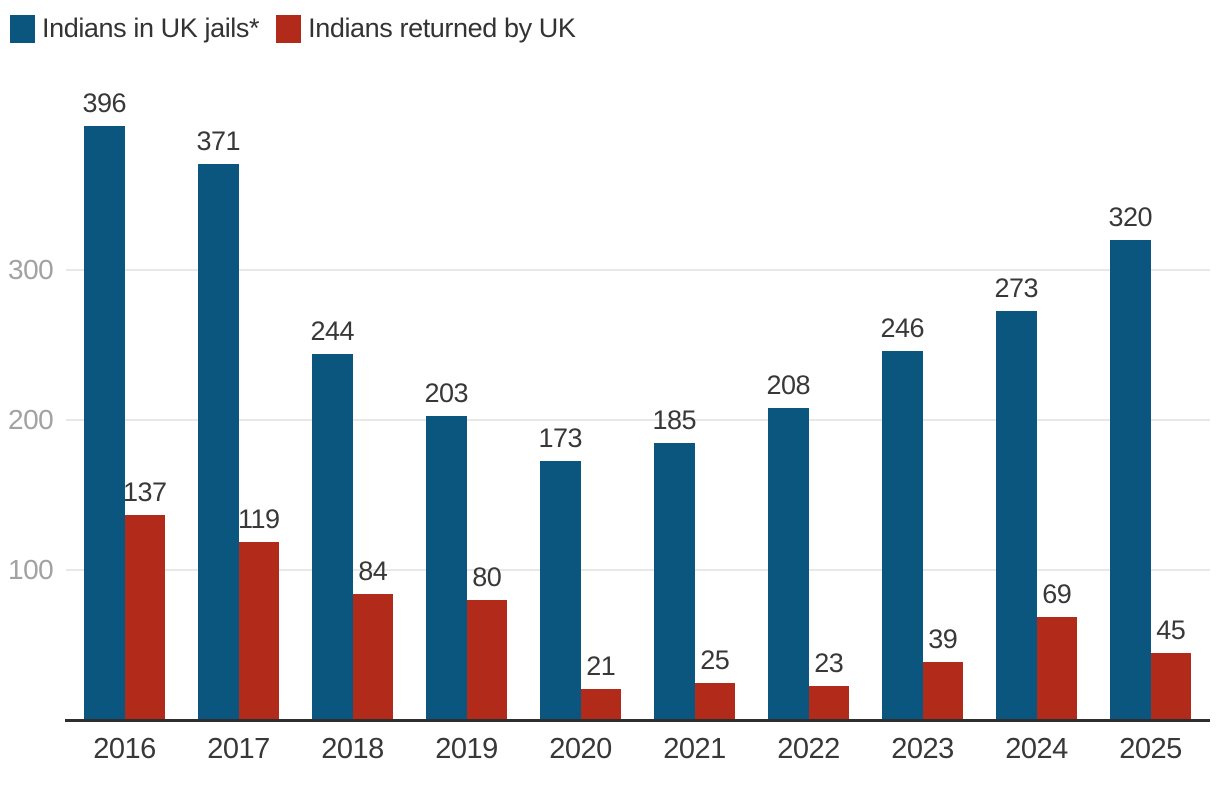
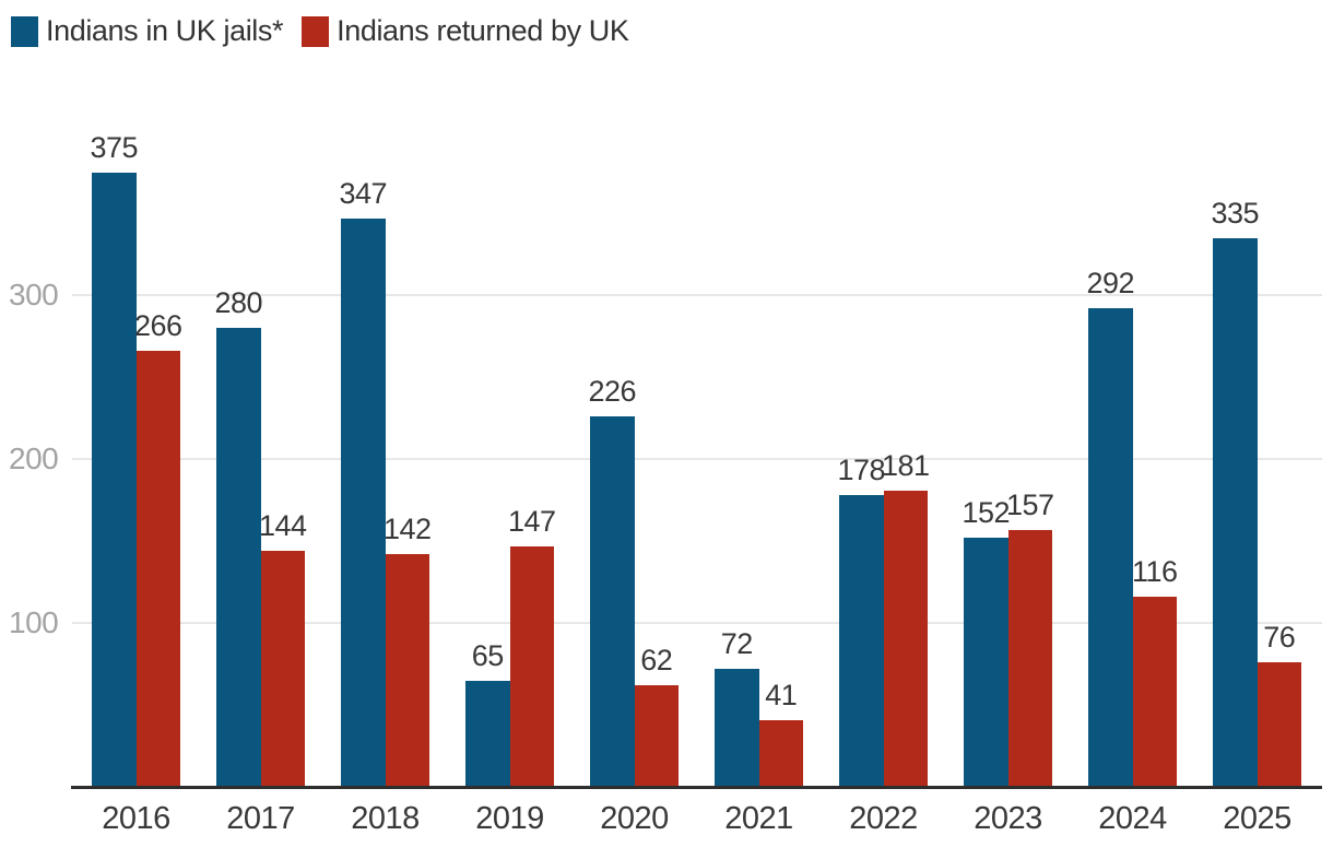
Indians in UK jails*/2016: 396 -> 375
Indians returned by UK/2016: 137 -> 266
Indians in UK jails*/2017: 371 -> 280
Indians returned by UK/2017: 119 -> 144
Indians in UK jails*/2018: 244 -> 347
Indians returned by UK/2018: 84 -> 142
Indians in UK jails*/2019: 203 -> 65
Indians returned by UK/2019: 80 -> 147
Indians in UK jails*/2020: 173 -> 226
Indians returned by UK/2020: 21 -> 62
Indians in UK jails*/2021: 185 -> 72
Indians returned by UK/2021: 25 -> 41
Indians in UK jails*/2022: 208 -> 178
Indians returned by UK/2022: 23 -> 181
Indians in UK jails*/2023: 246 -> 152
Indians returned by UK/2023: 39 -> 157
Indians in UK jails*/2024: 273 -> 292
Indians returned by UK/2024: 69 -> 116
Indians in UK jails*/2025: 320 -> 335
Indians returned by UK/2025: 45 -> 76
